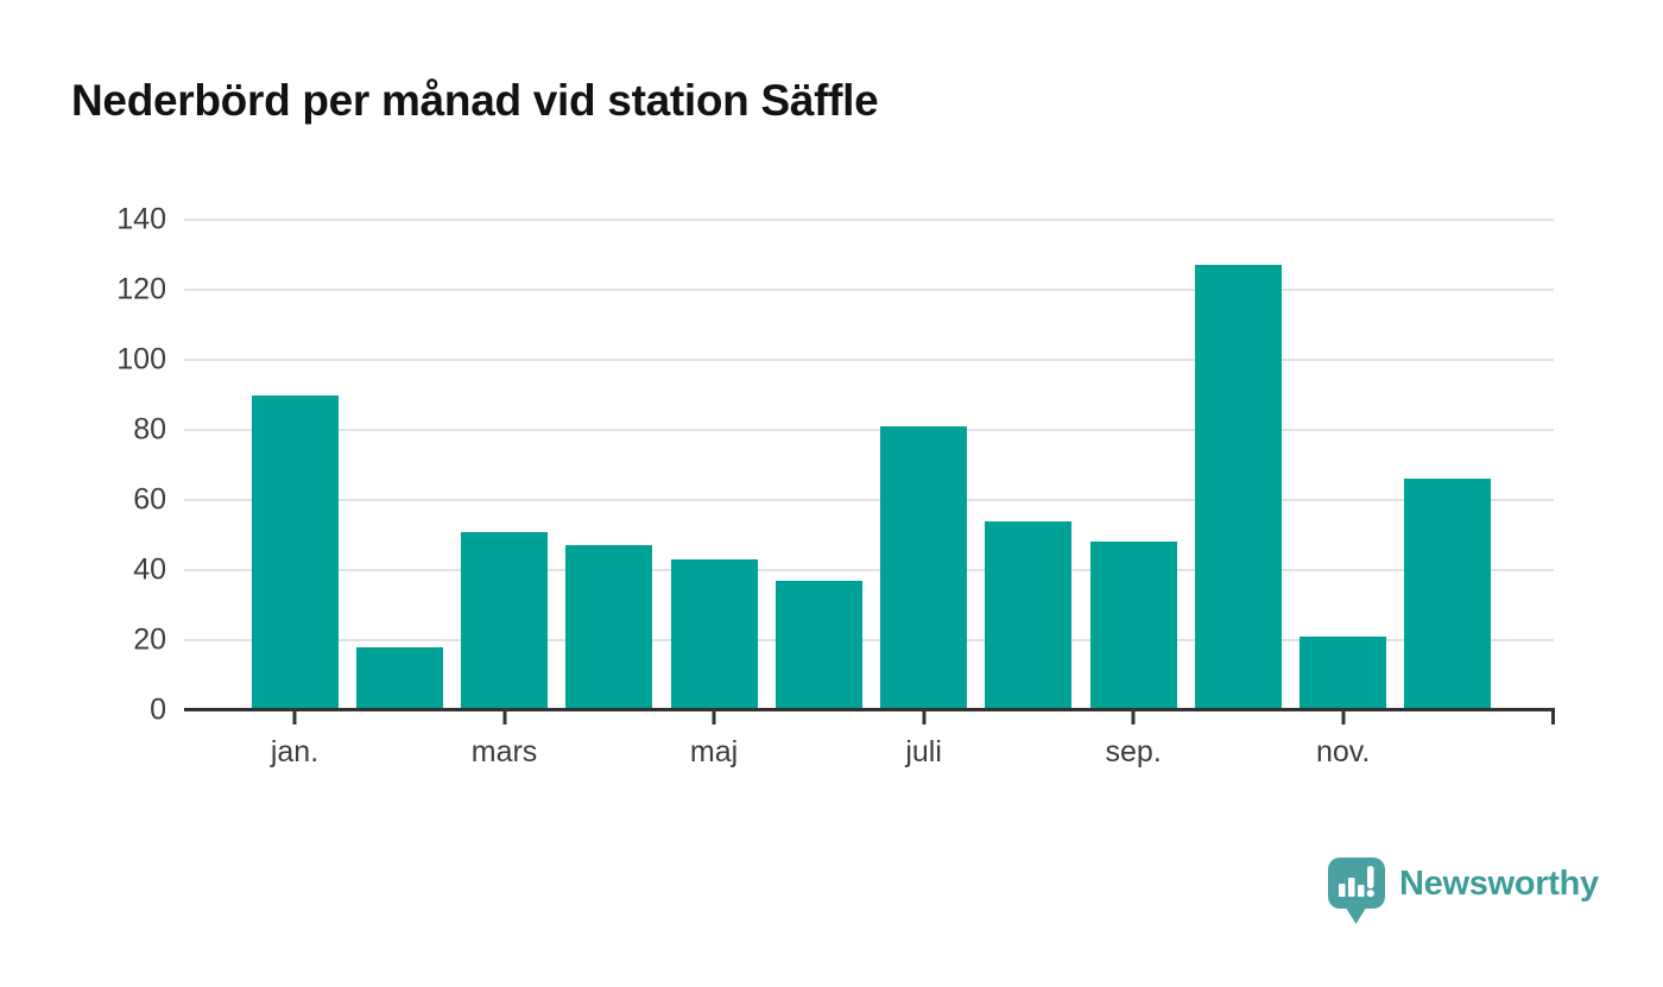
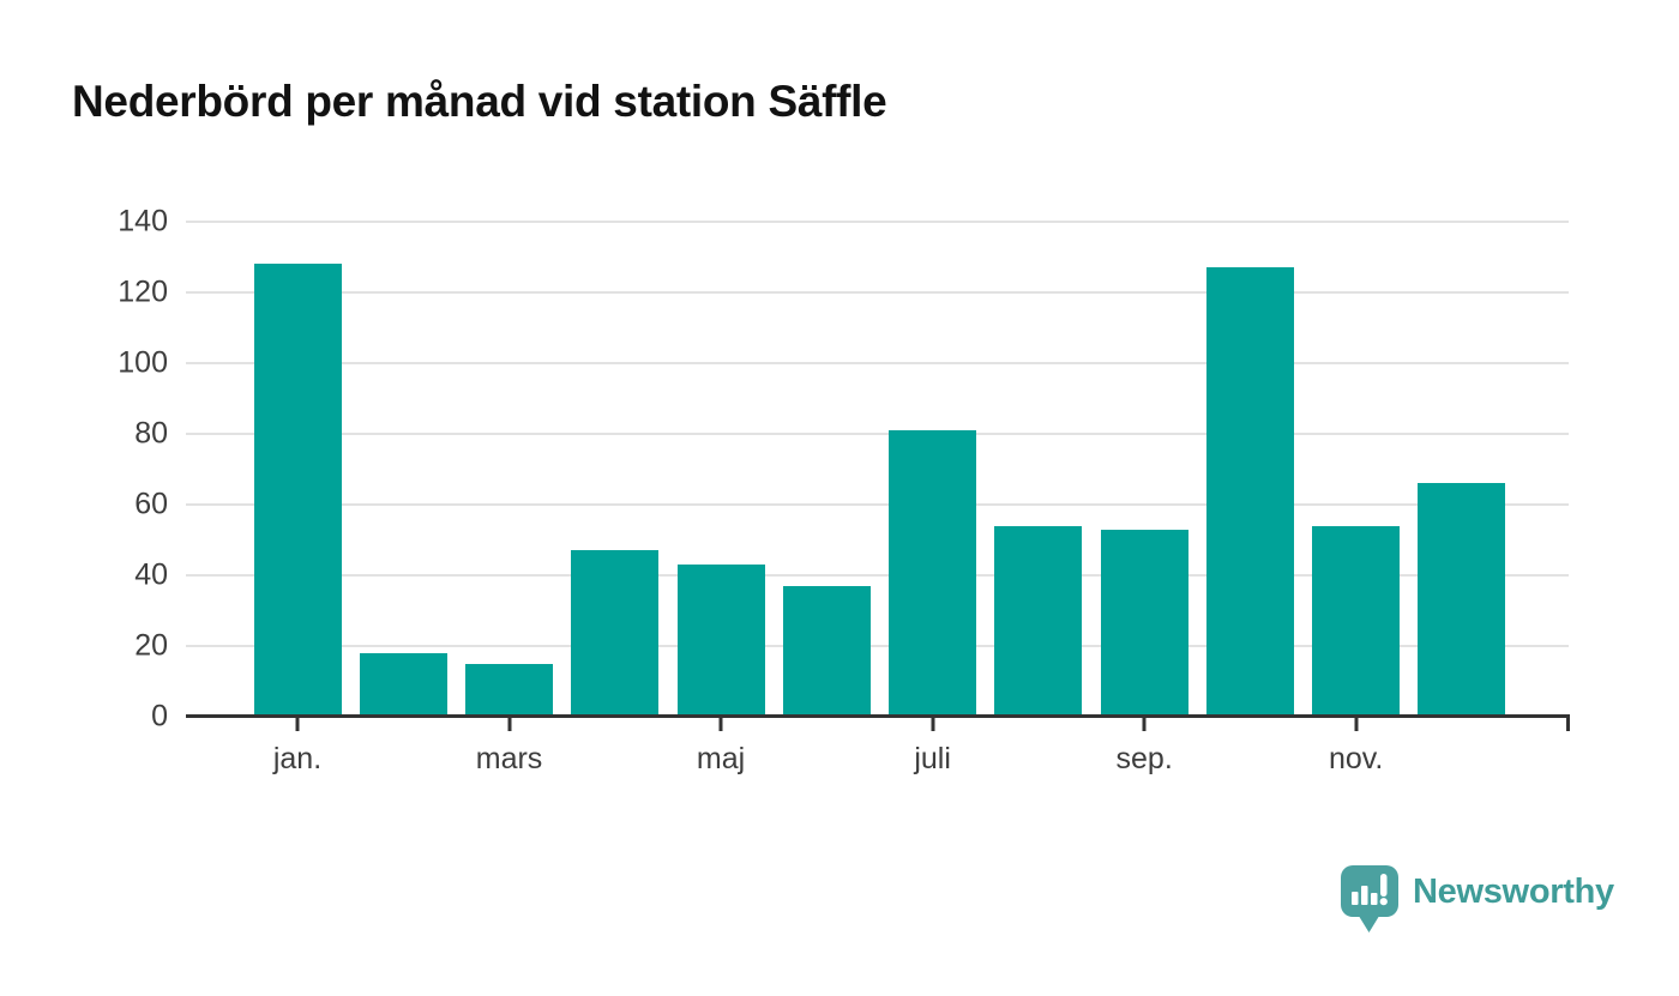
jan.: 90 -> 128
mars: 51 -> 15
sep.: 48 -> 53
nov.: 21 -> 54
